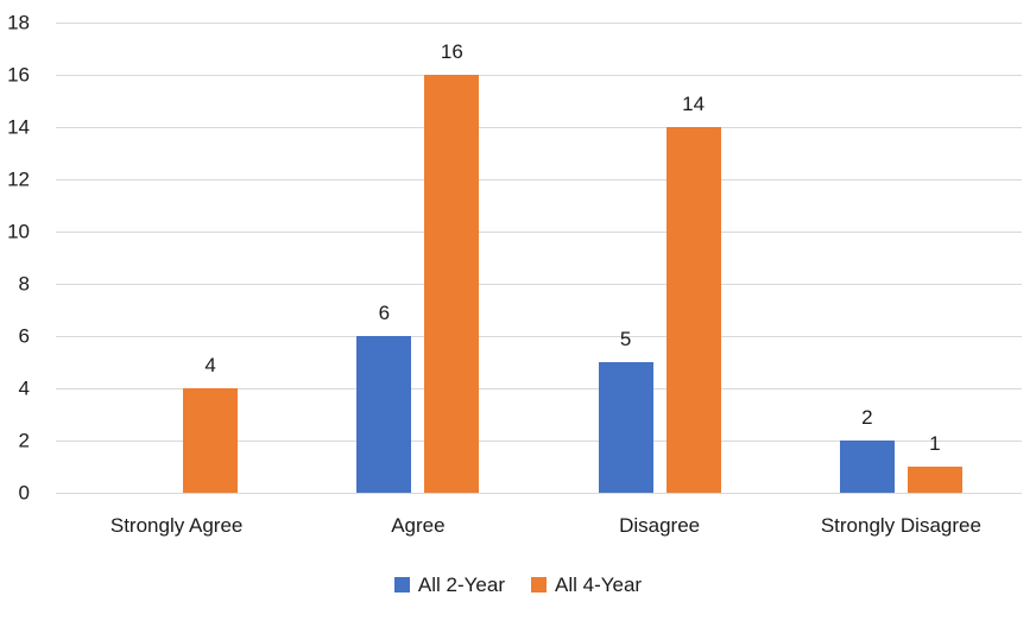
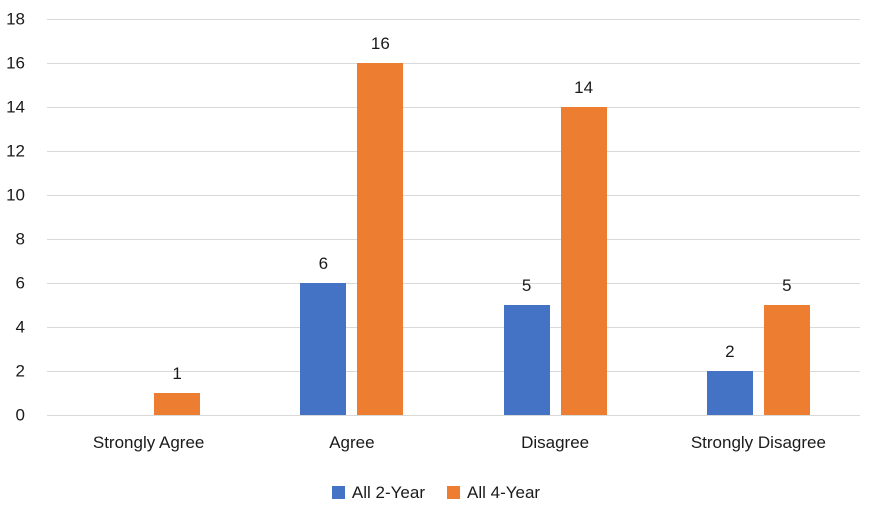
All 4-Year/Strongly Agree: 4 -> 1
All 4-Year/Strongly Disagree: 1 -> 5
